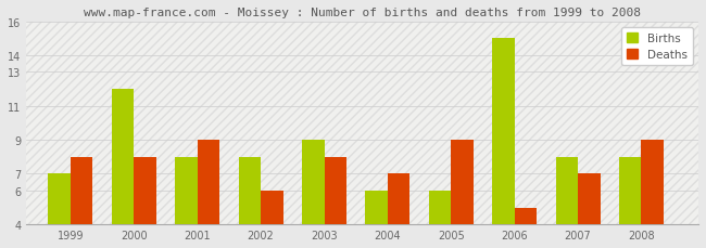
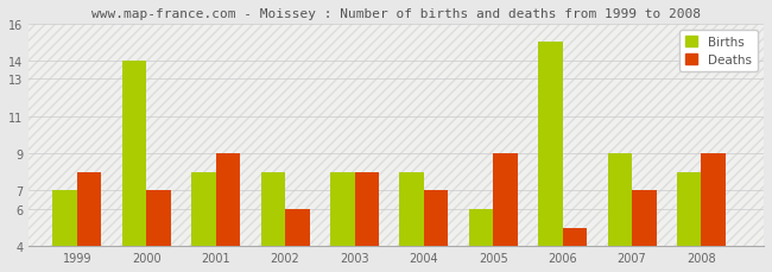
Births/2000: 12 -> 14
Deaths/2000: 8 -> 7
Births/2003: 9 -> 8
Births/2004: 6 -> 8
Births/2007: 8 -> 9
